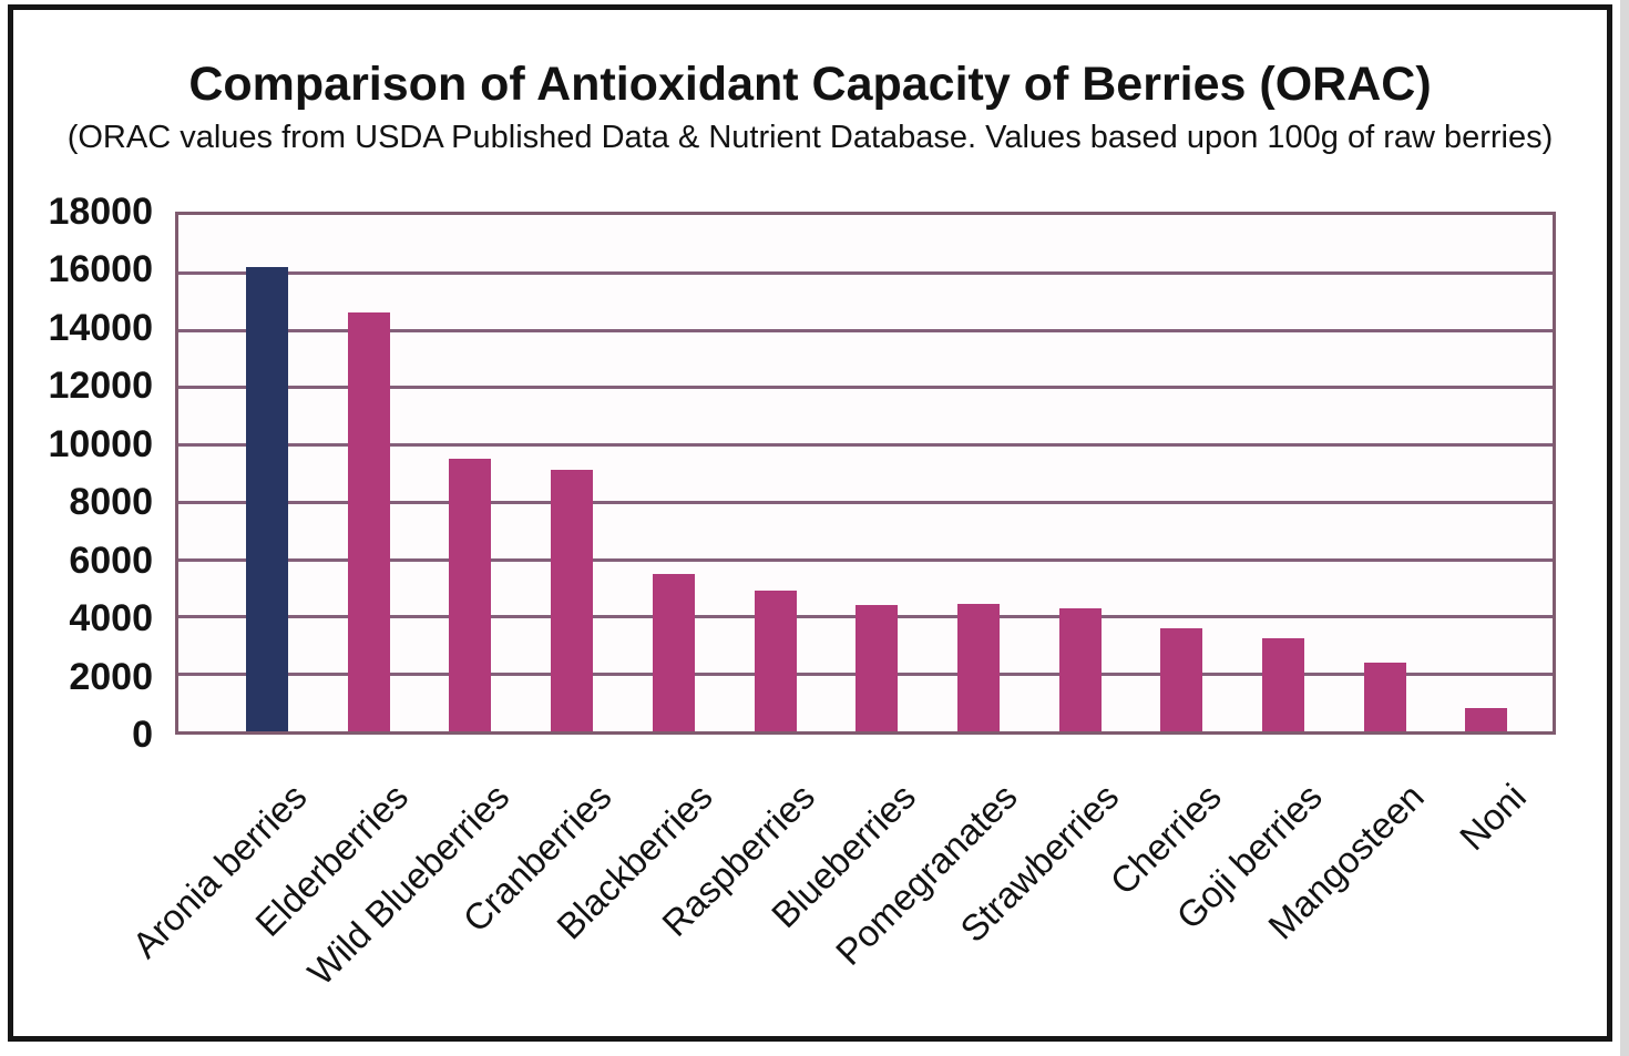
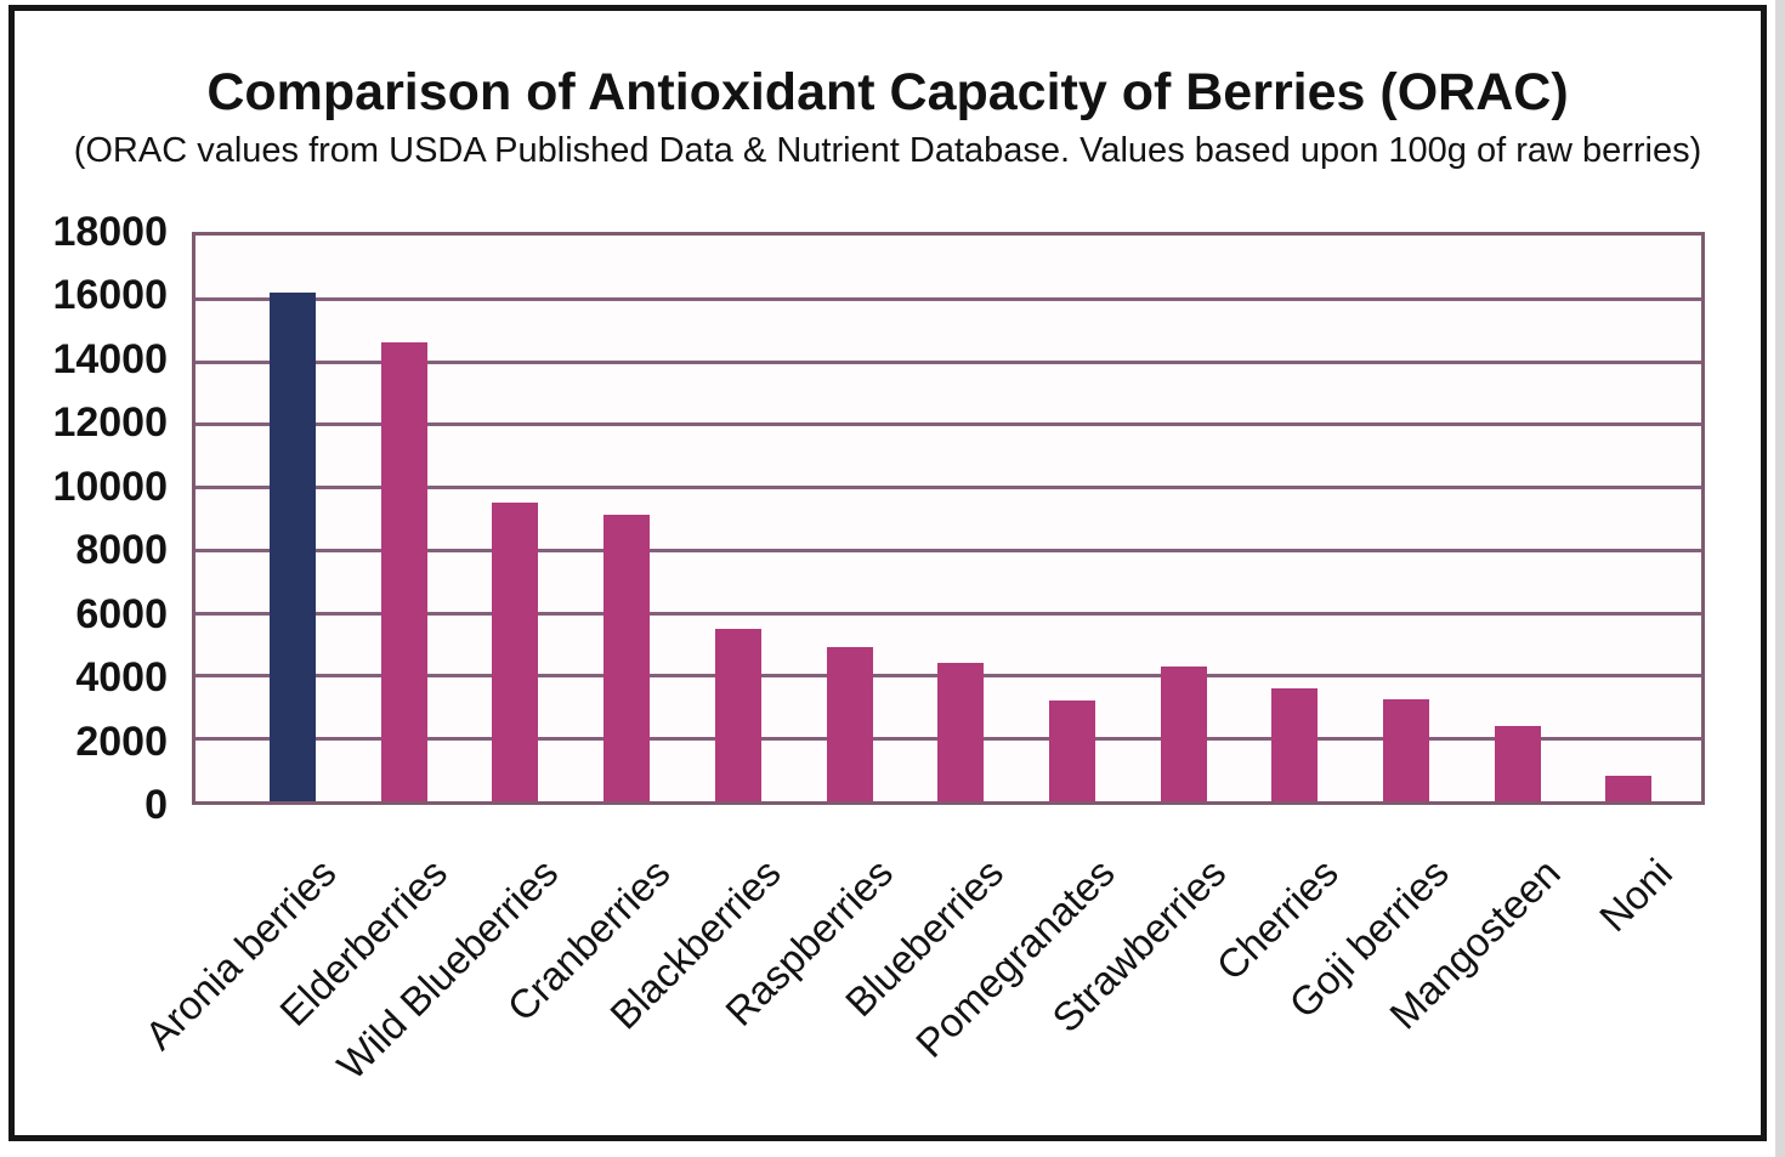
Pomegranates: 4400 -> 3200
